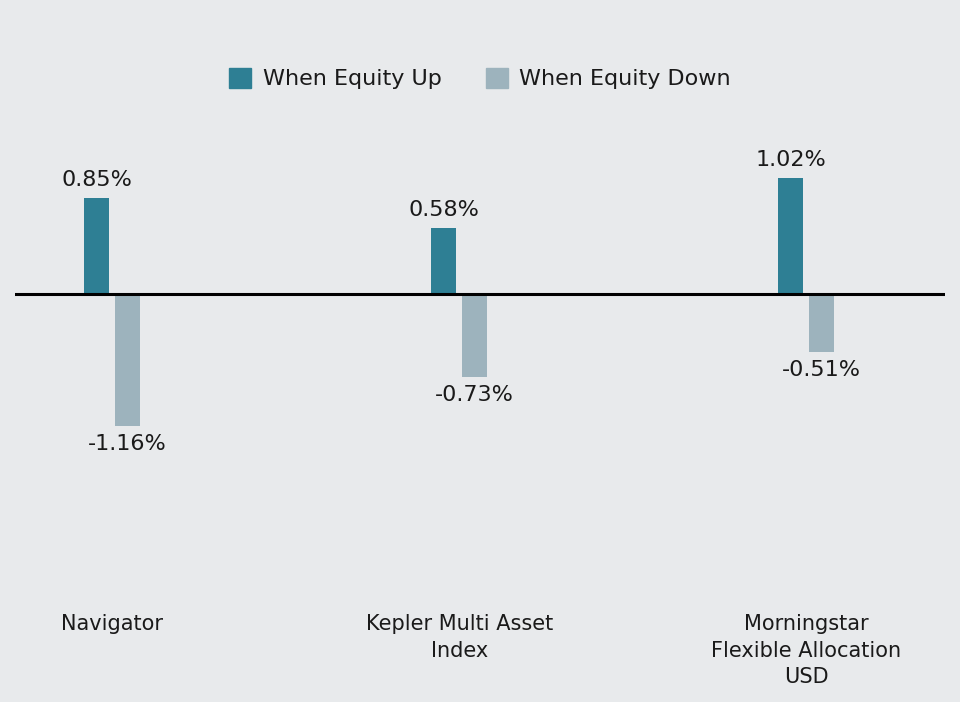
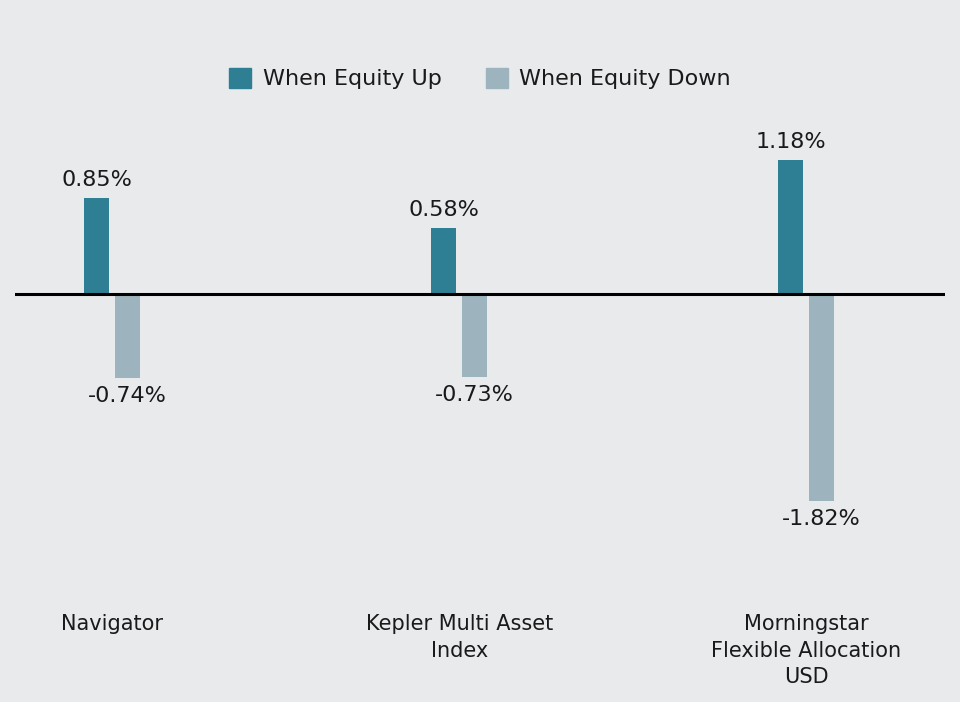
When Equity Down/Navigator: -1.16% -> -0.74%
When Equity Up/Morningstar Flexible Allocation USD: 1.02% -> 1.18%
When Equity Down/Morningstar Flexible Allocation USD: -0.51% -> -1.82%
